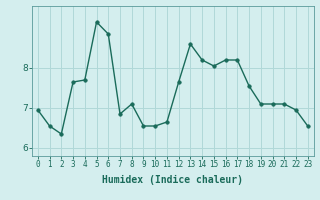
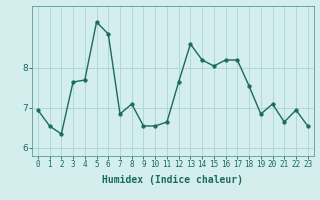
19: 7.10 -> 6.85
21: 7.10 -> 6.65
